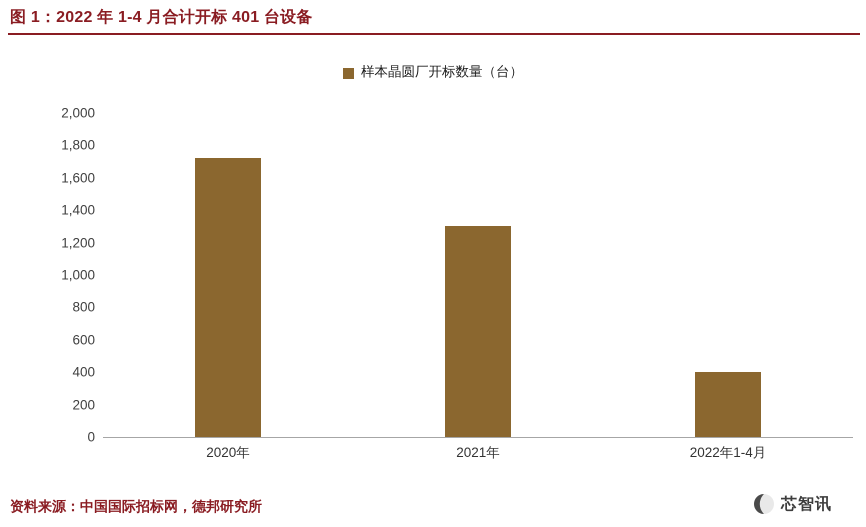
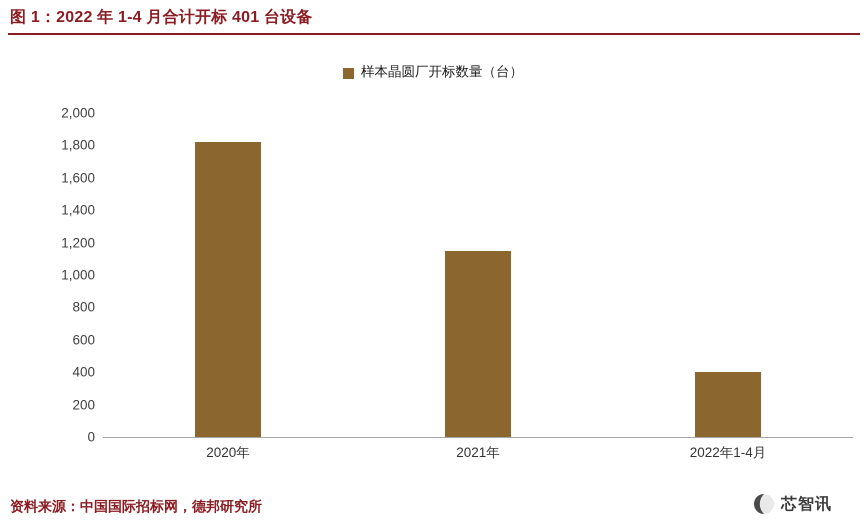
2020年: 1720 -> 1820
2021年: 1300 -> 1150
